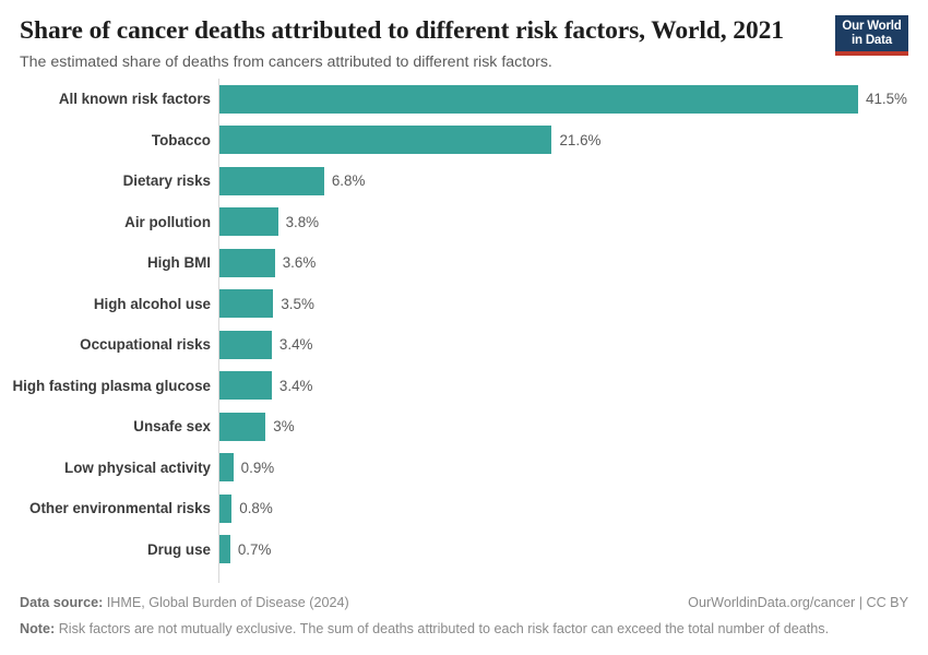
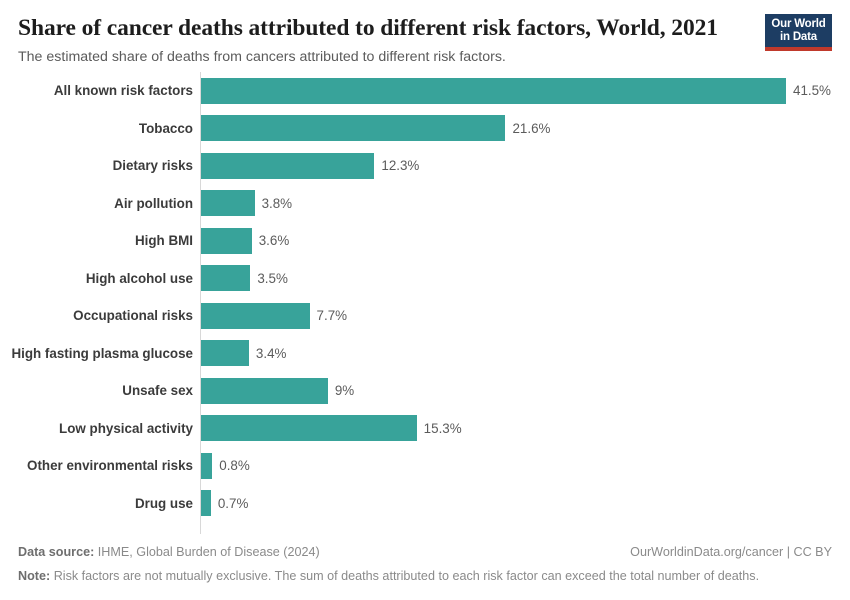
Dietary risks: 6.8% -> 12.3%
Occupational risks: 3.4% -> 7.7%
Unsafe sex: 3% -> 9%
Low physical activity: 0.9% -> 15.3%
